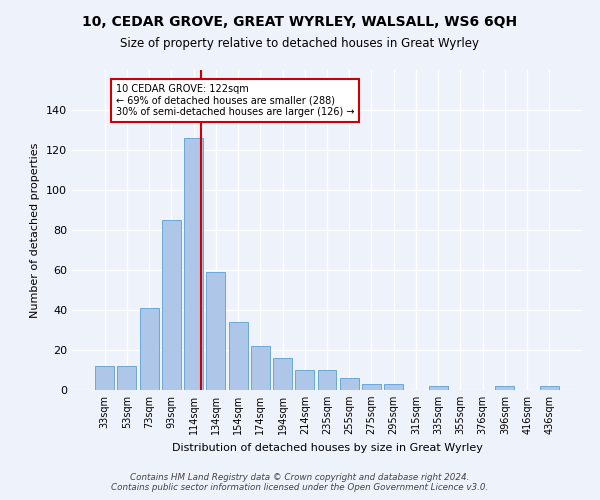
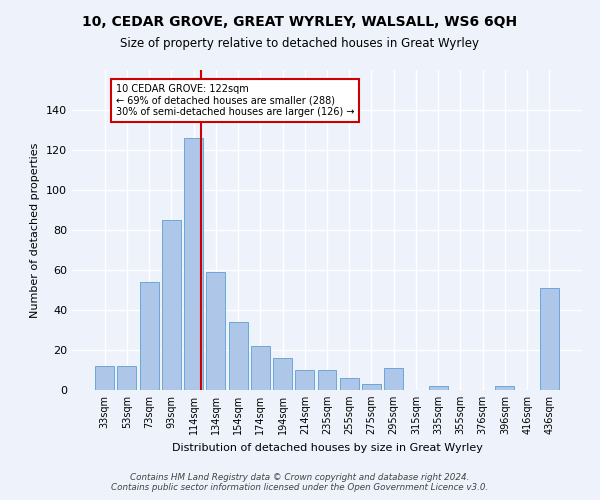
73sqm: 41 -> 54
295sqm: 3 -> 11
436sqm: 2 -> 51
